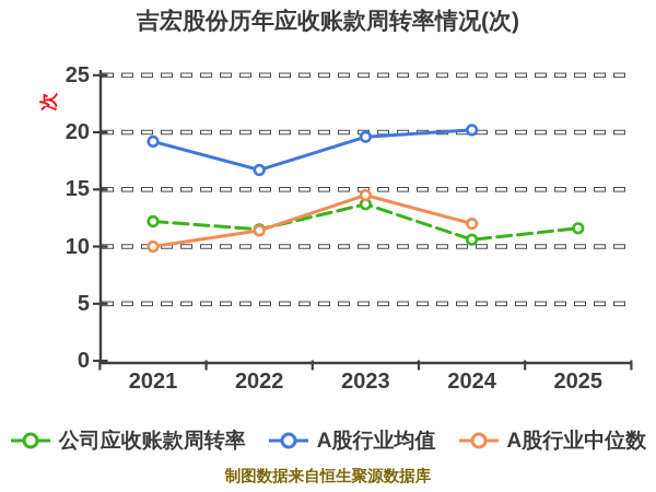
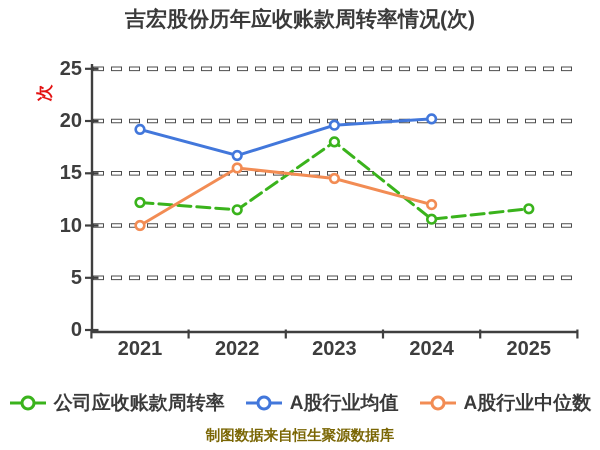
A股行业中位数/2022: 11.4 -> 15.5
公司应收账款周转率/2023: 13.7 -> 18.0
